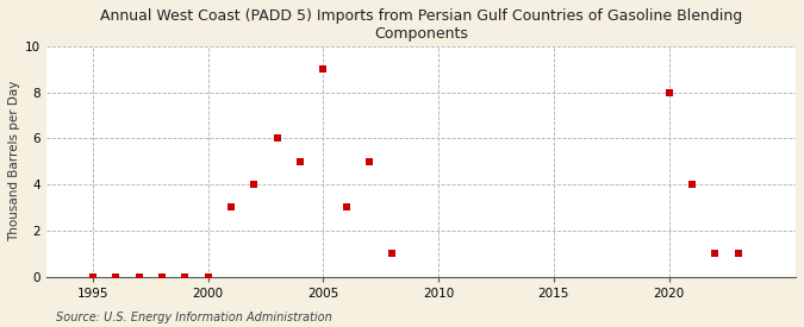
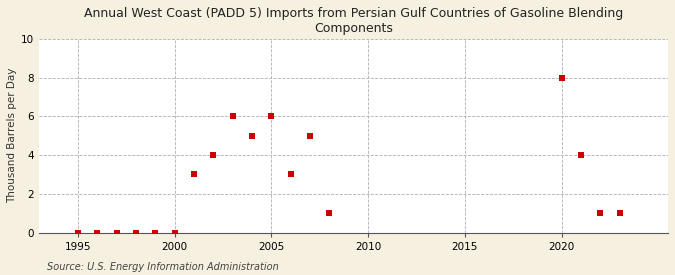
2005: 9 -> 6
